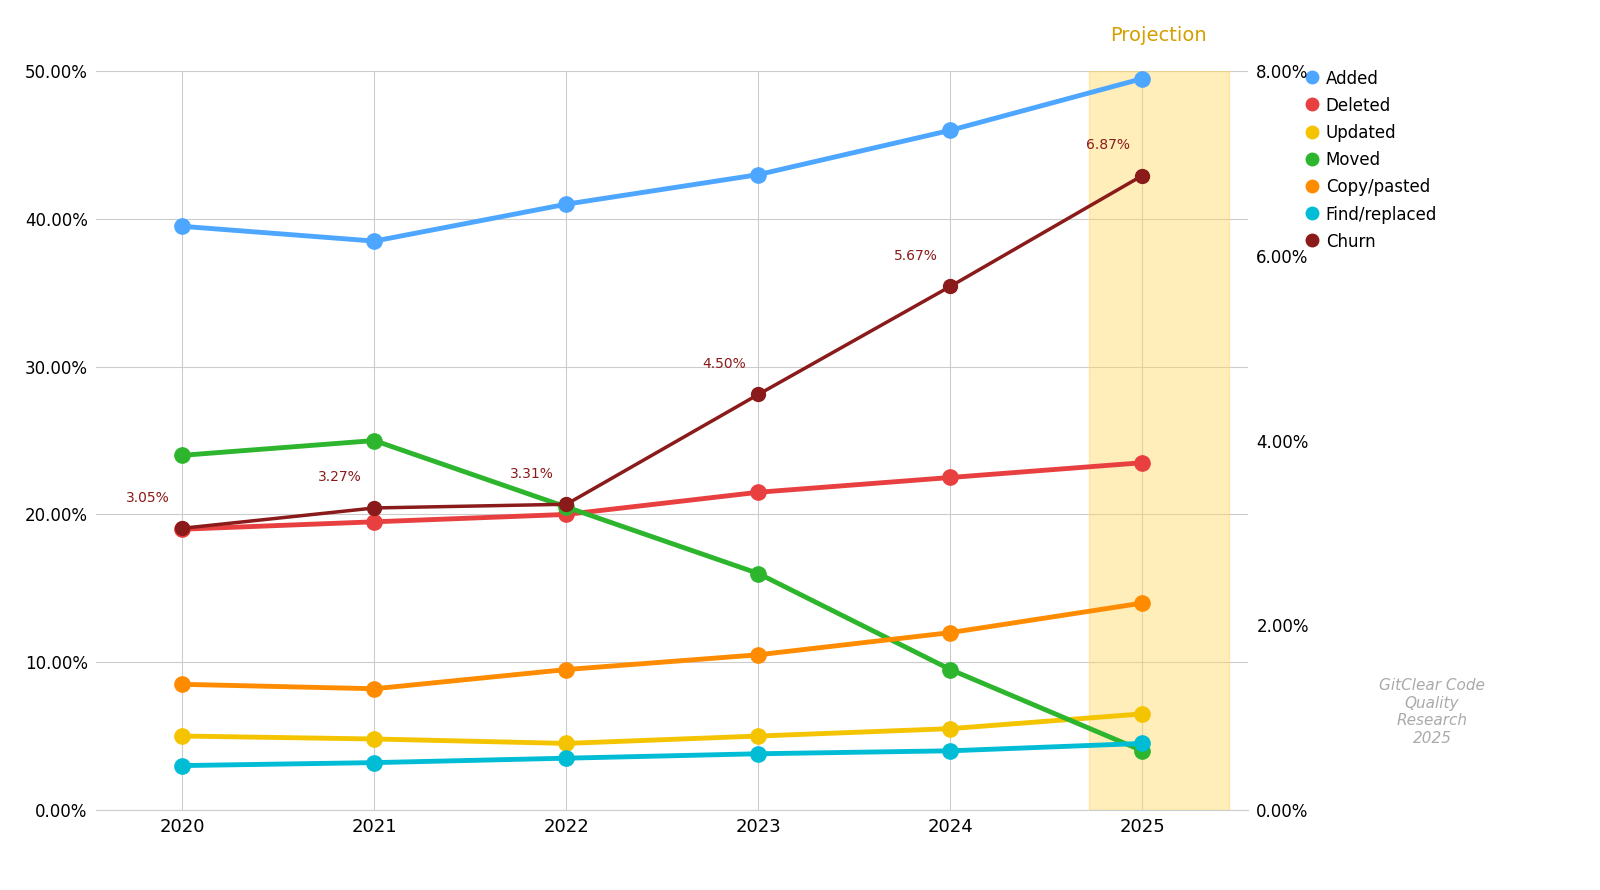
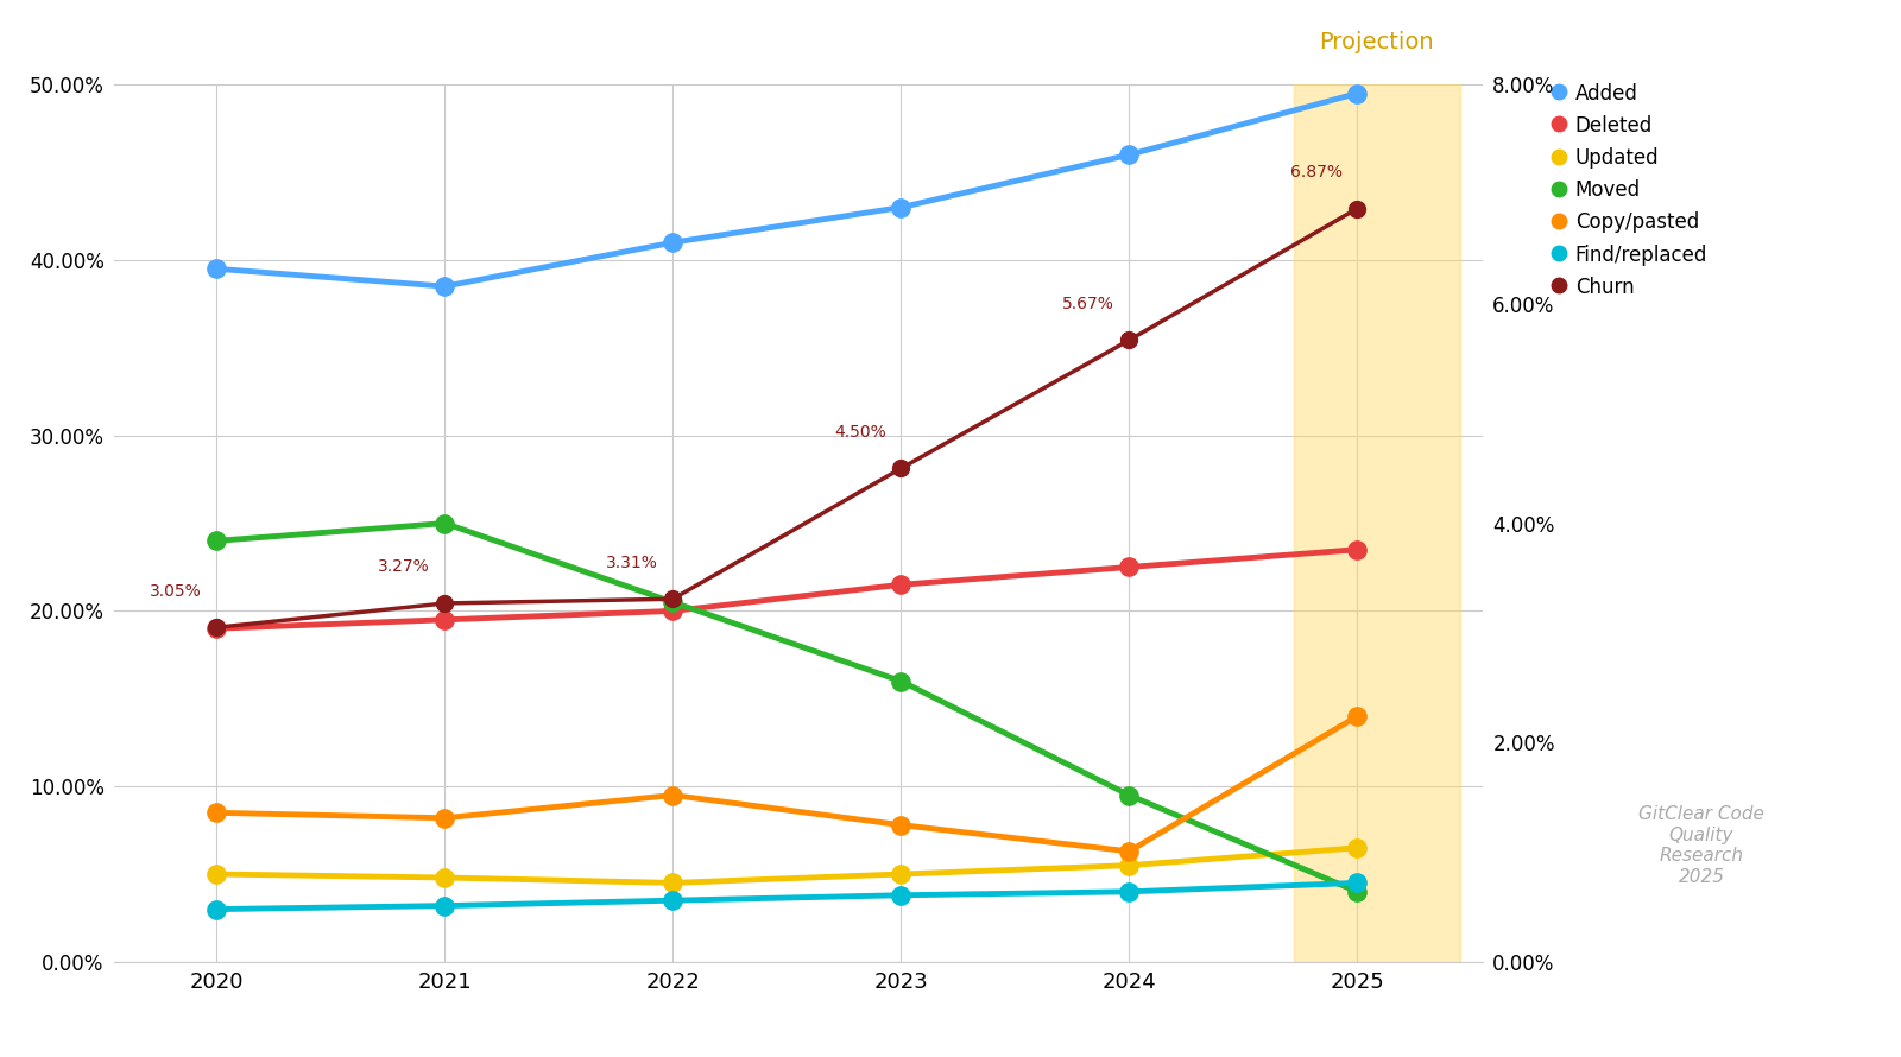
Copy/pasted/2023: 10.5% -> 7.8%
Copy/pasted/2024: 12.0% -> 6.3%
